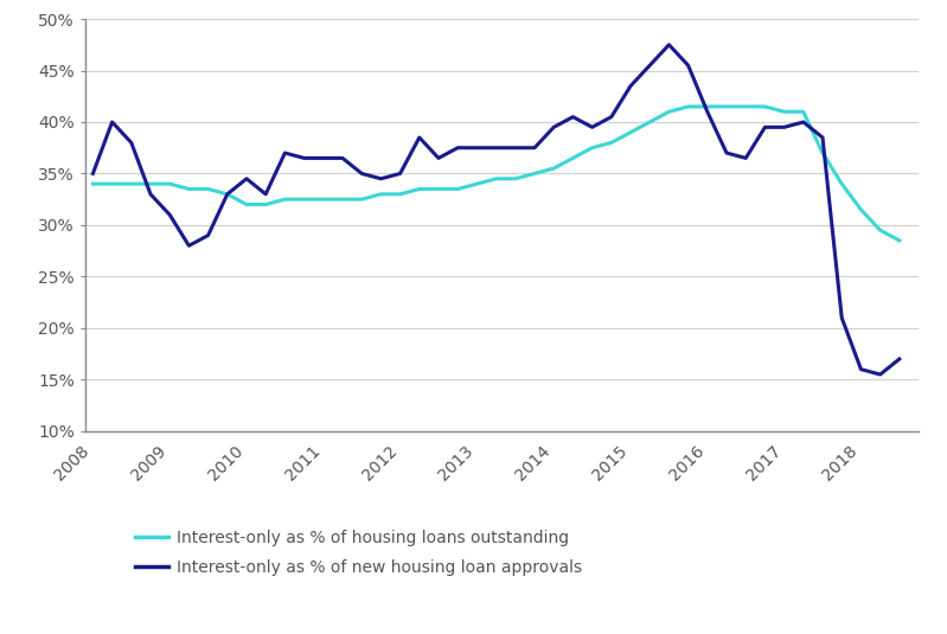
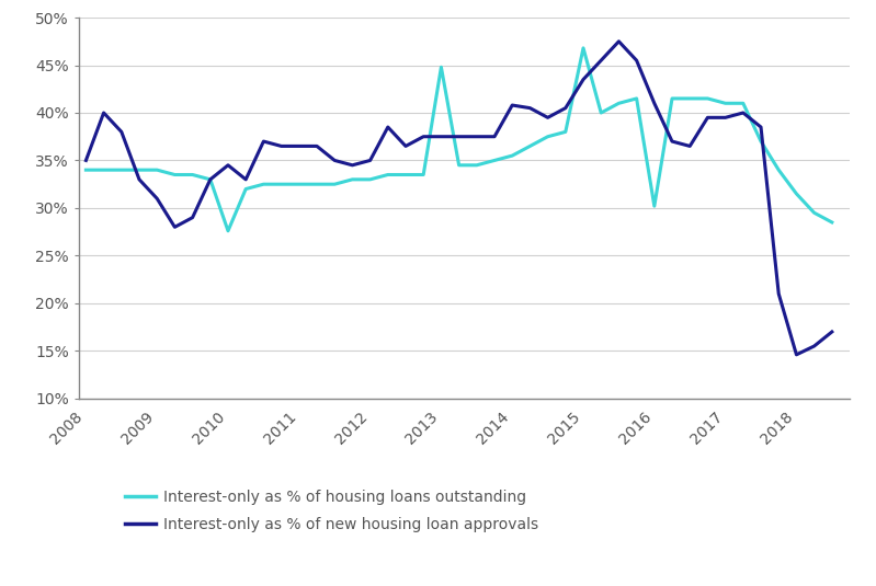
Interest-only as % of housing loans outstanding/2010: 32.0% -> 27.6%
Interest-only as % of housing loans outstanding/2013: 34.0% -> 44.8%
Interest-only as % of new housing loan approvals/2014: 39.5% -> 40.8%
Interest-only as % of housing loans outstanding/2015: 39.0% -> 46.8%
Interest-only as % of housing loans outstanding/2016: 41.5% -> 30.2%
Interest-only as % of new housing loan approvals/2018: 16.0% -> 14.6%
